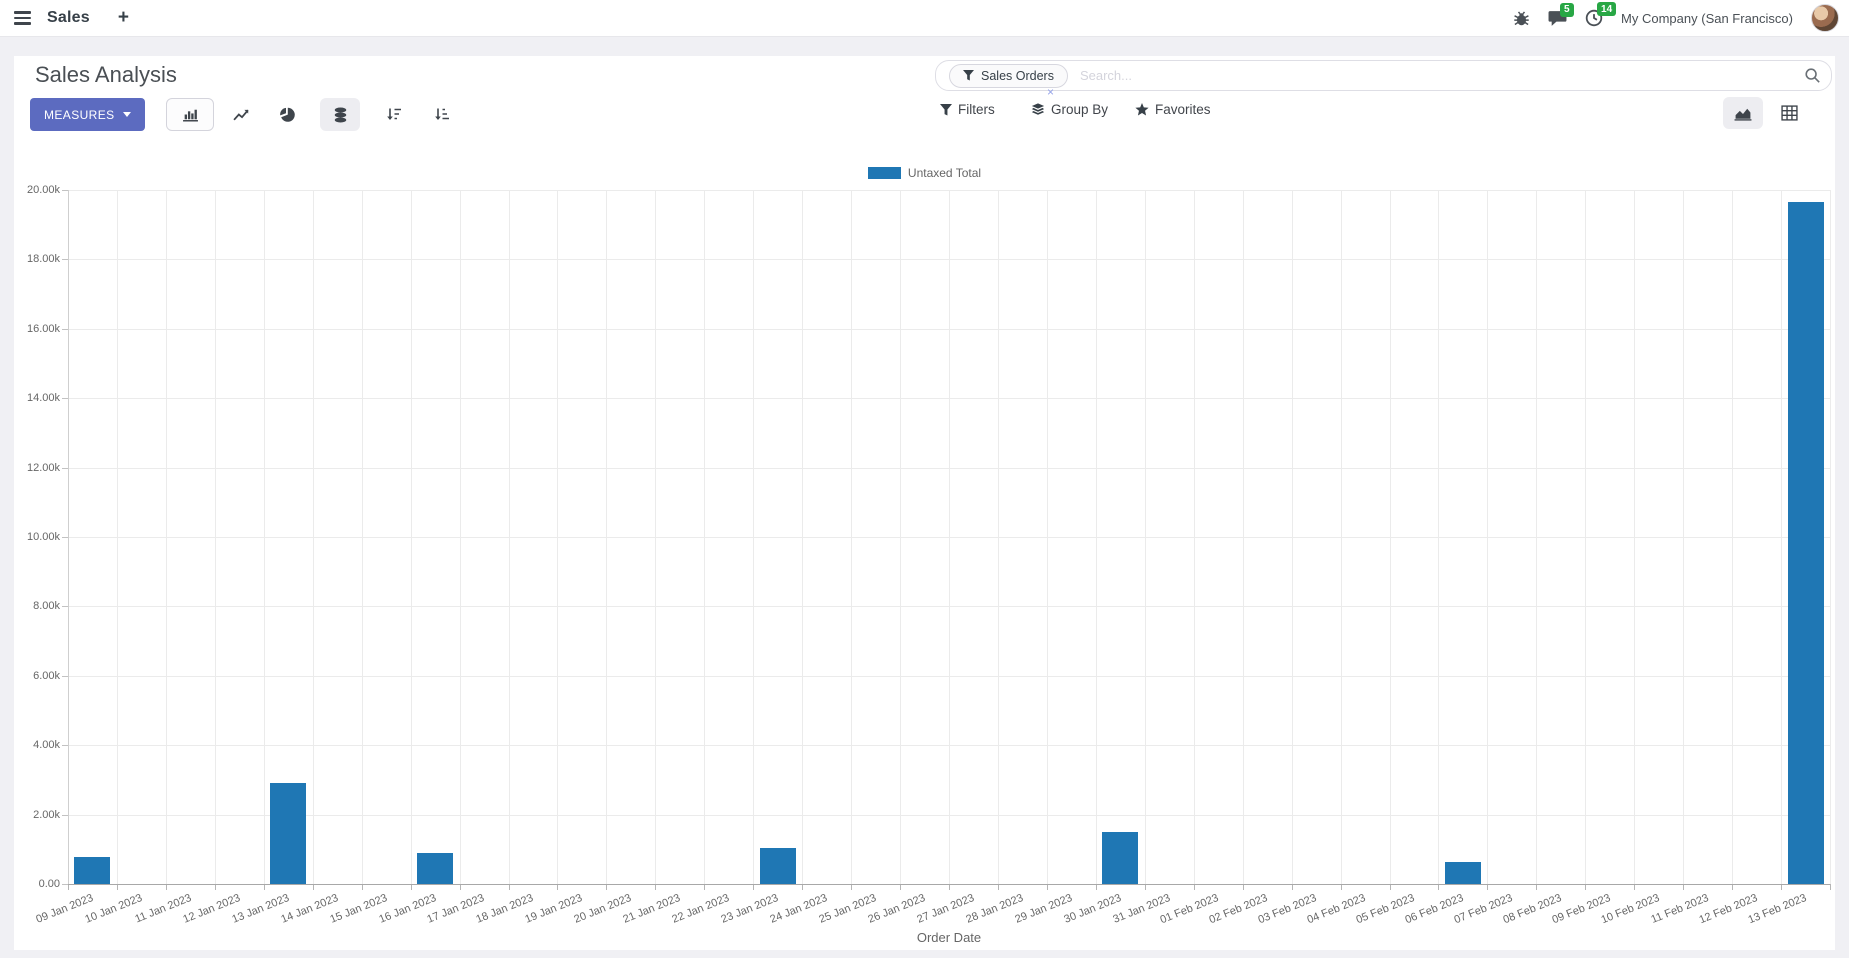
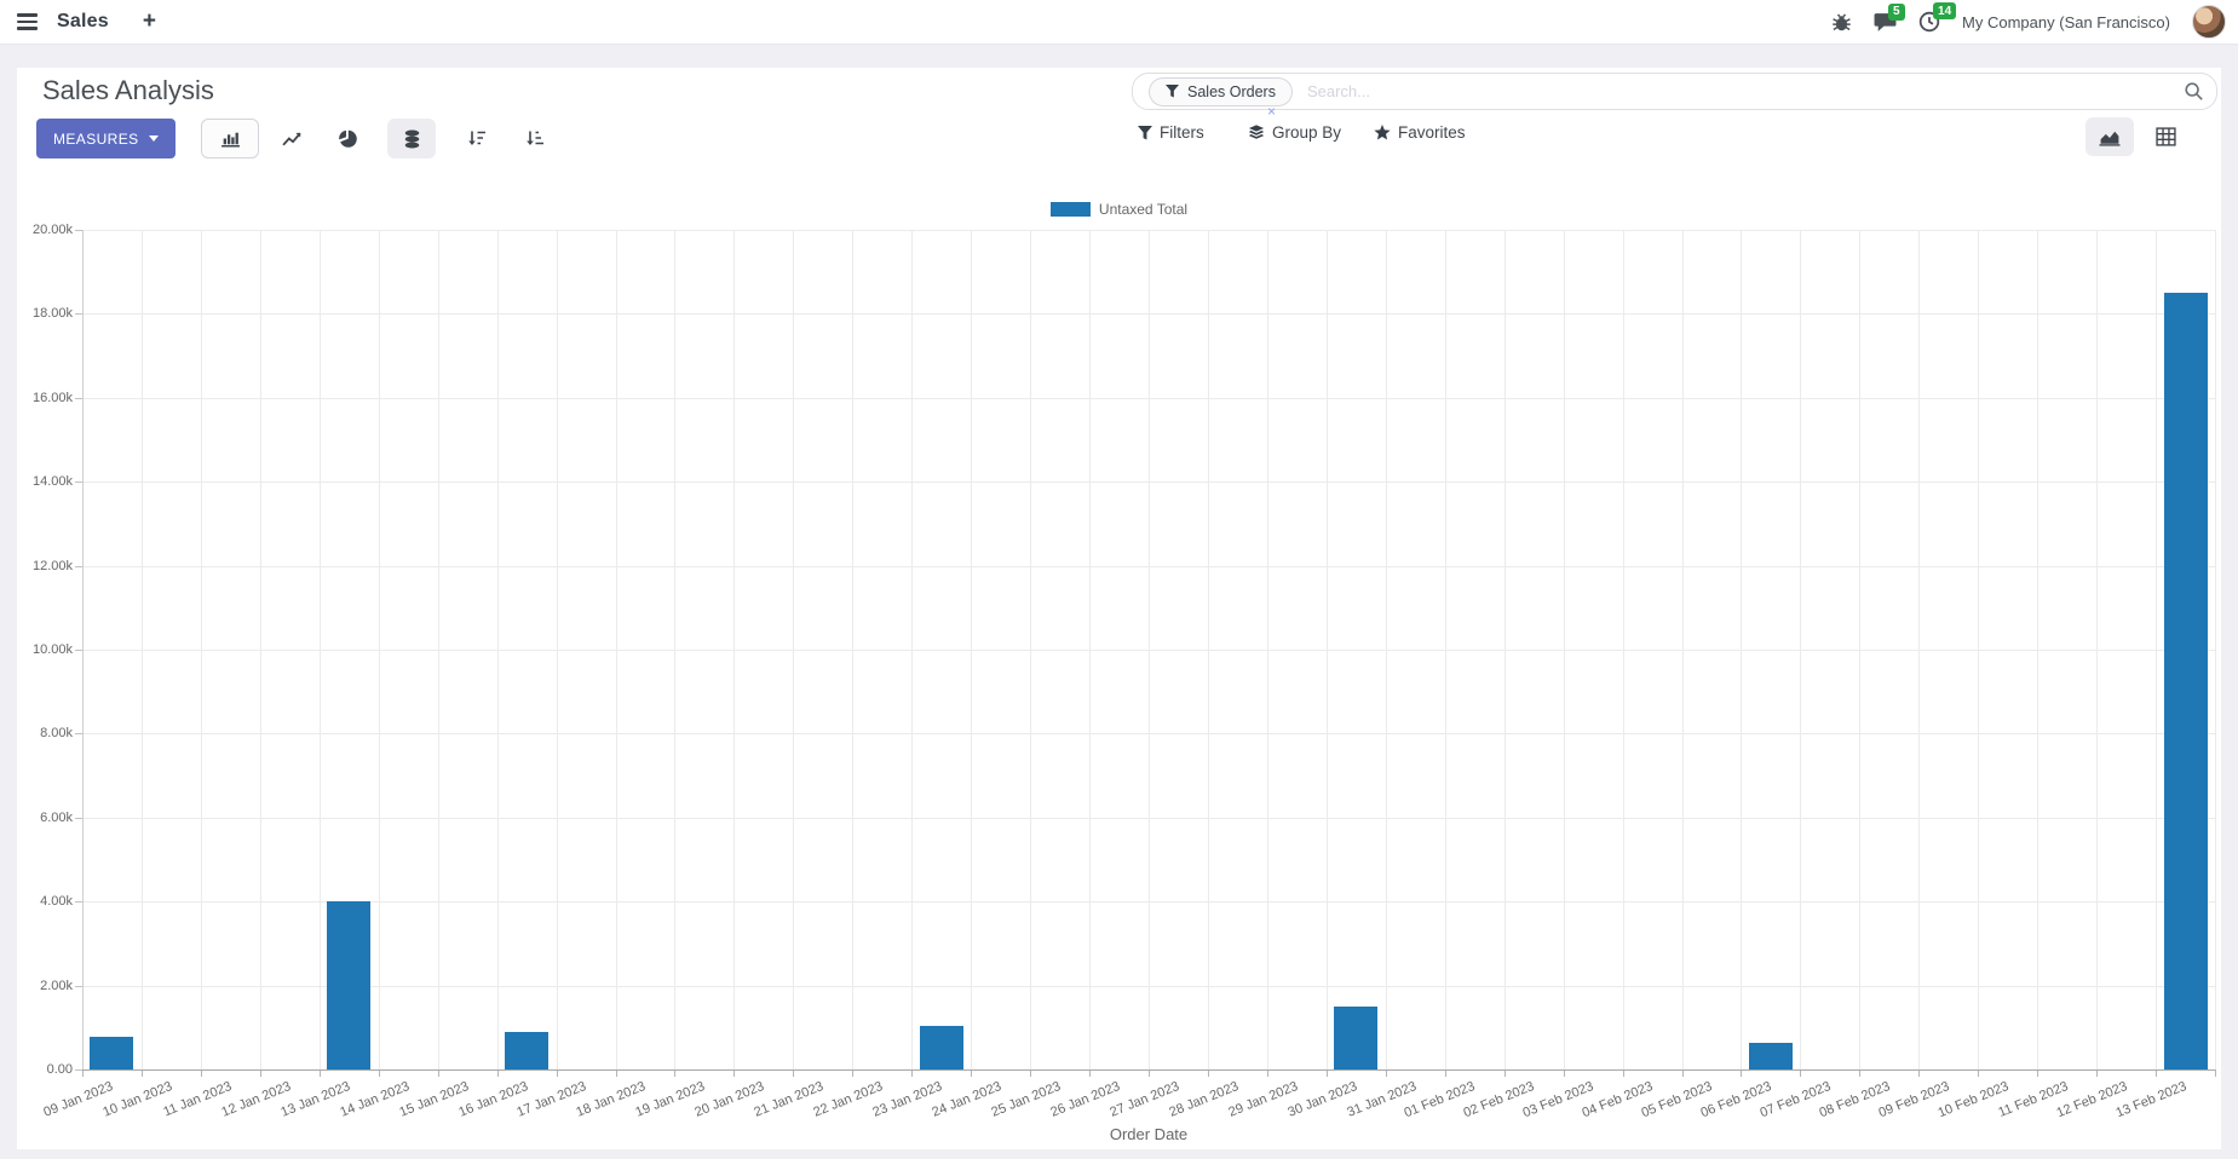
13 Jan 2023: 2.9k -> 4.0k
13 Feb 2023: 19.6k -> 18.5k
